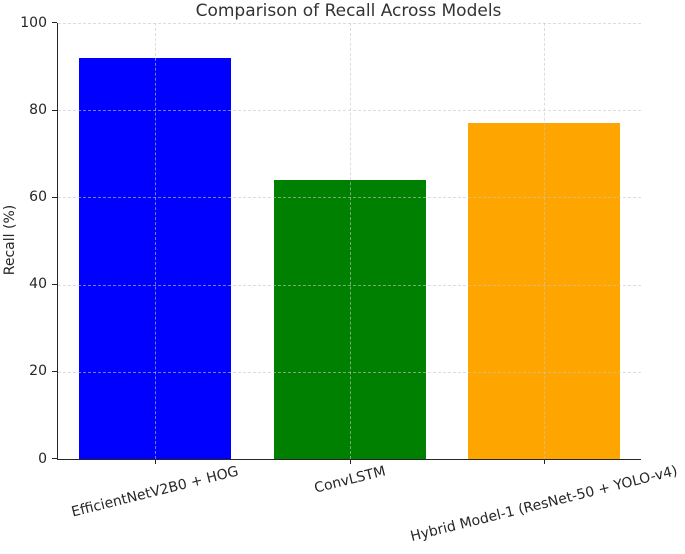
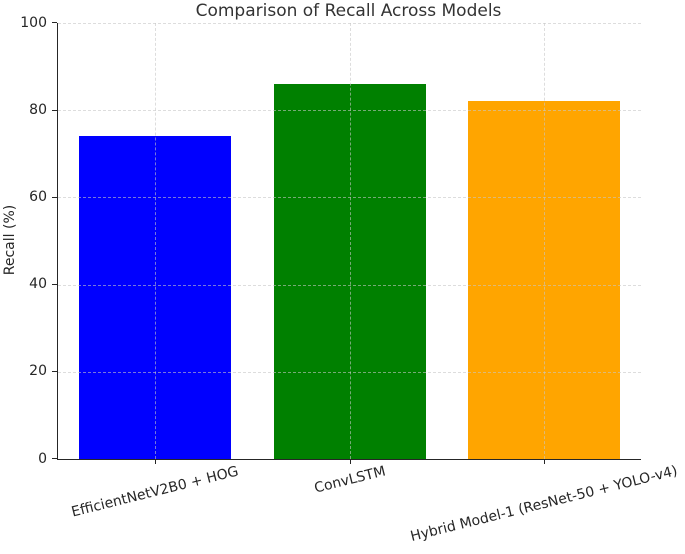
EfficientNetV2B0 + HOG: 92 -> 74
ConvLSTM: 64 -> 86
Hybrid Model-1 (ResNet-50 + YOLO-v4): 77 -> 82
